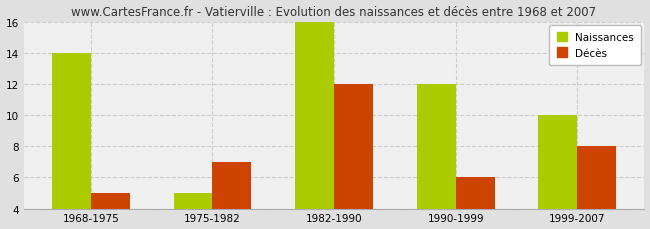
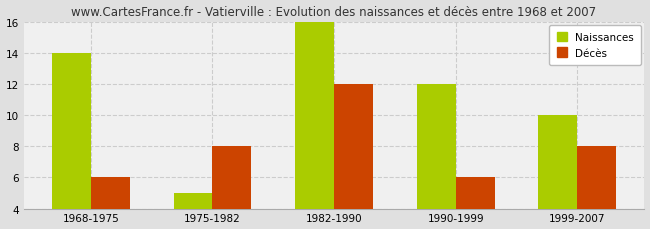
Décès/1968-1975: 5 -> 6
Décès/1975-1982: 7 -> 8
